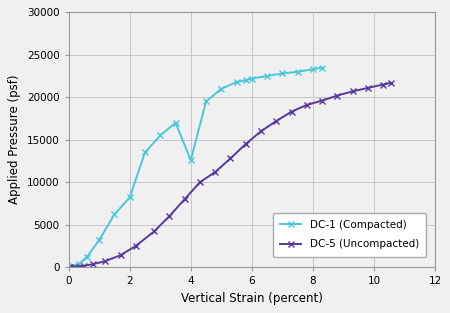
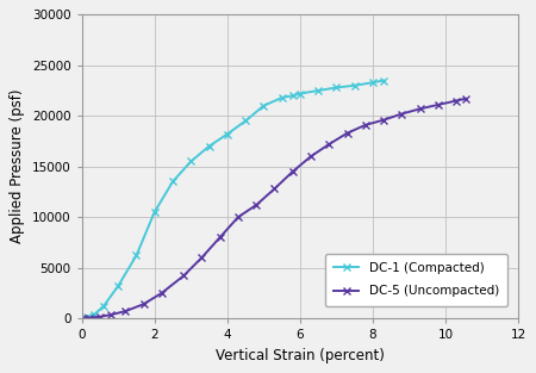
DC-1 (Compacted)/2: 8200 -> 10500
DC-1 (Compacted)/4: 12600 -> 18200
